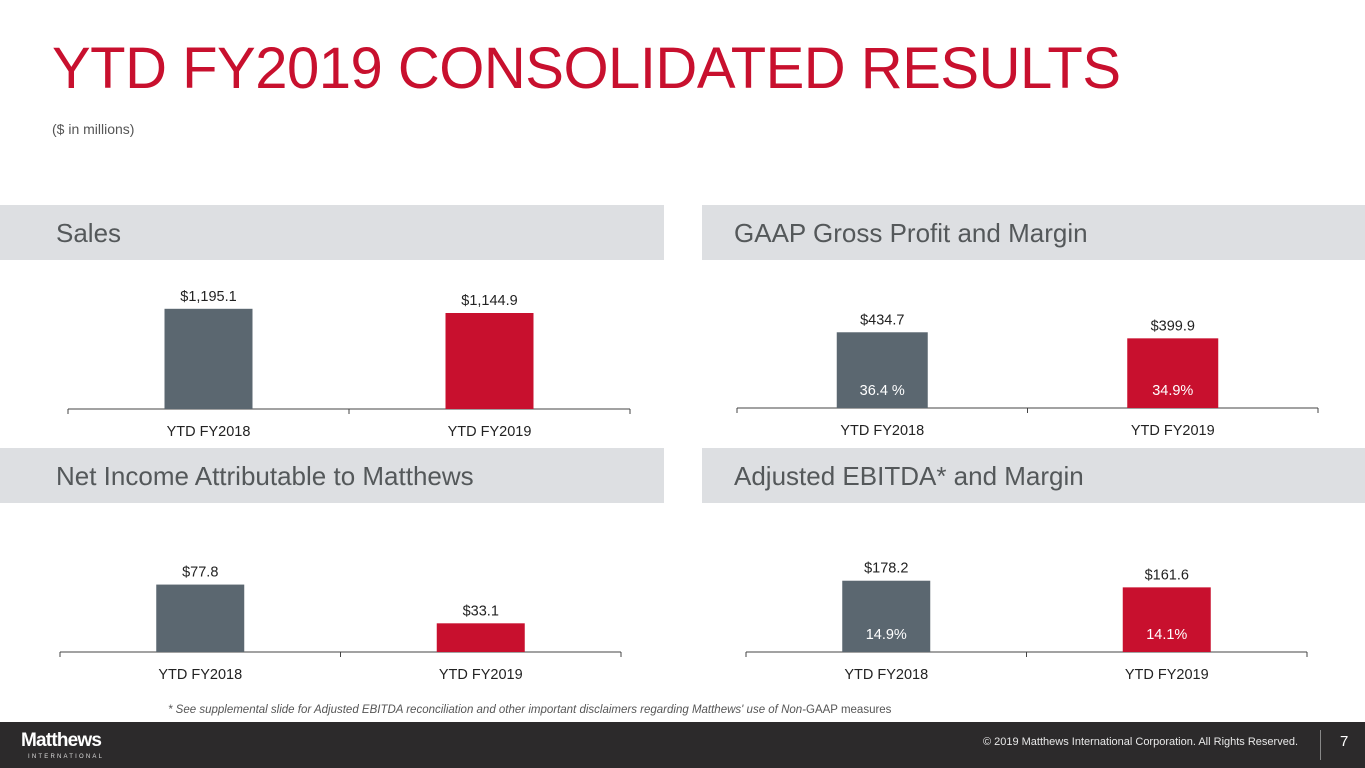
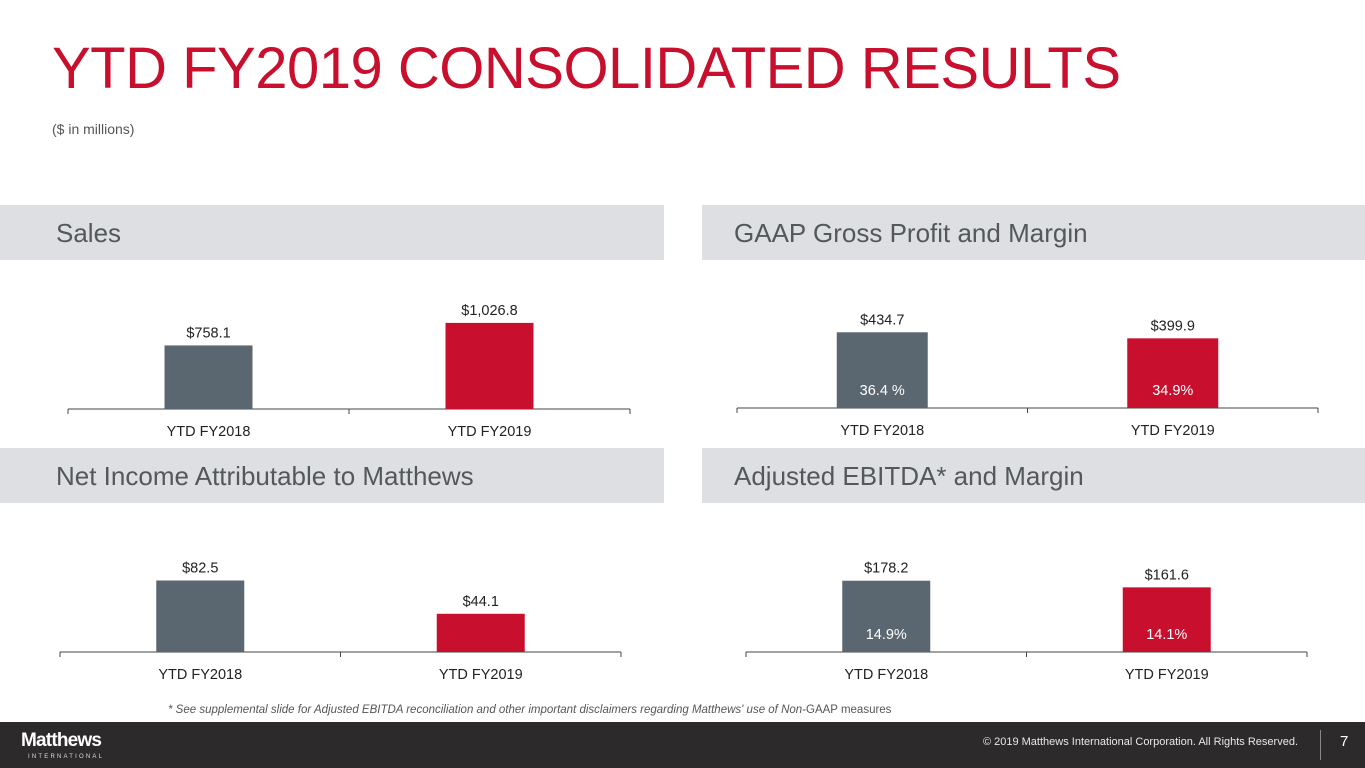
Sales/YTD FY2018: $1,195.1 -> $758.1
Sales/YTD FY2019: $1,144.9 -> $1,026.8
Net Income Attributable to Matthews/YTD FY2018: $77.8 -> $82.5
Net Income Attributable to Matthews/YTD FY2019: $33.1 -> $44.1
